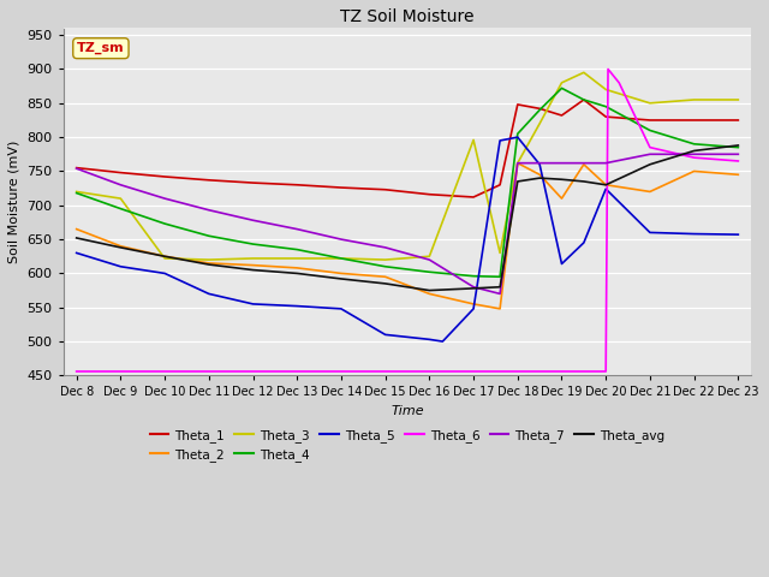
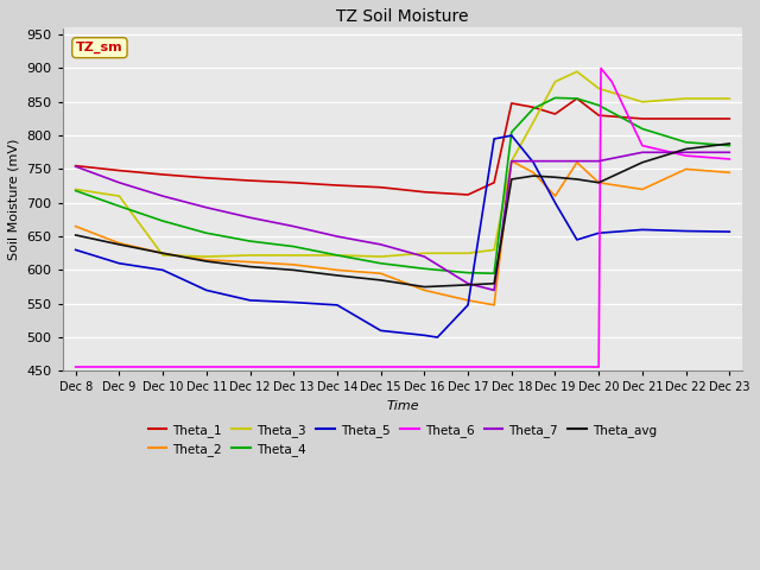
Theta_3/Dec 17: 796 -> 625
Theta_4/Dec 19: 872 -> 856
Theta_5/Dec 19: 614 -> 700
Theta_5/Dec 20: 724 -> 655
